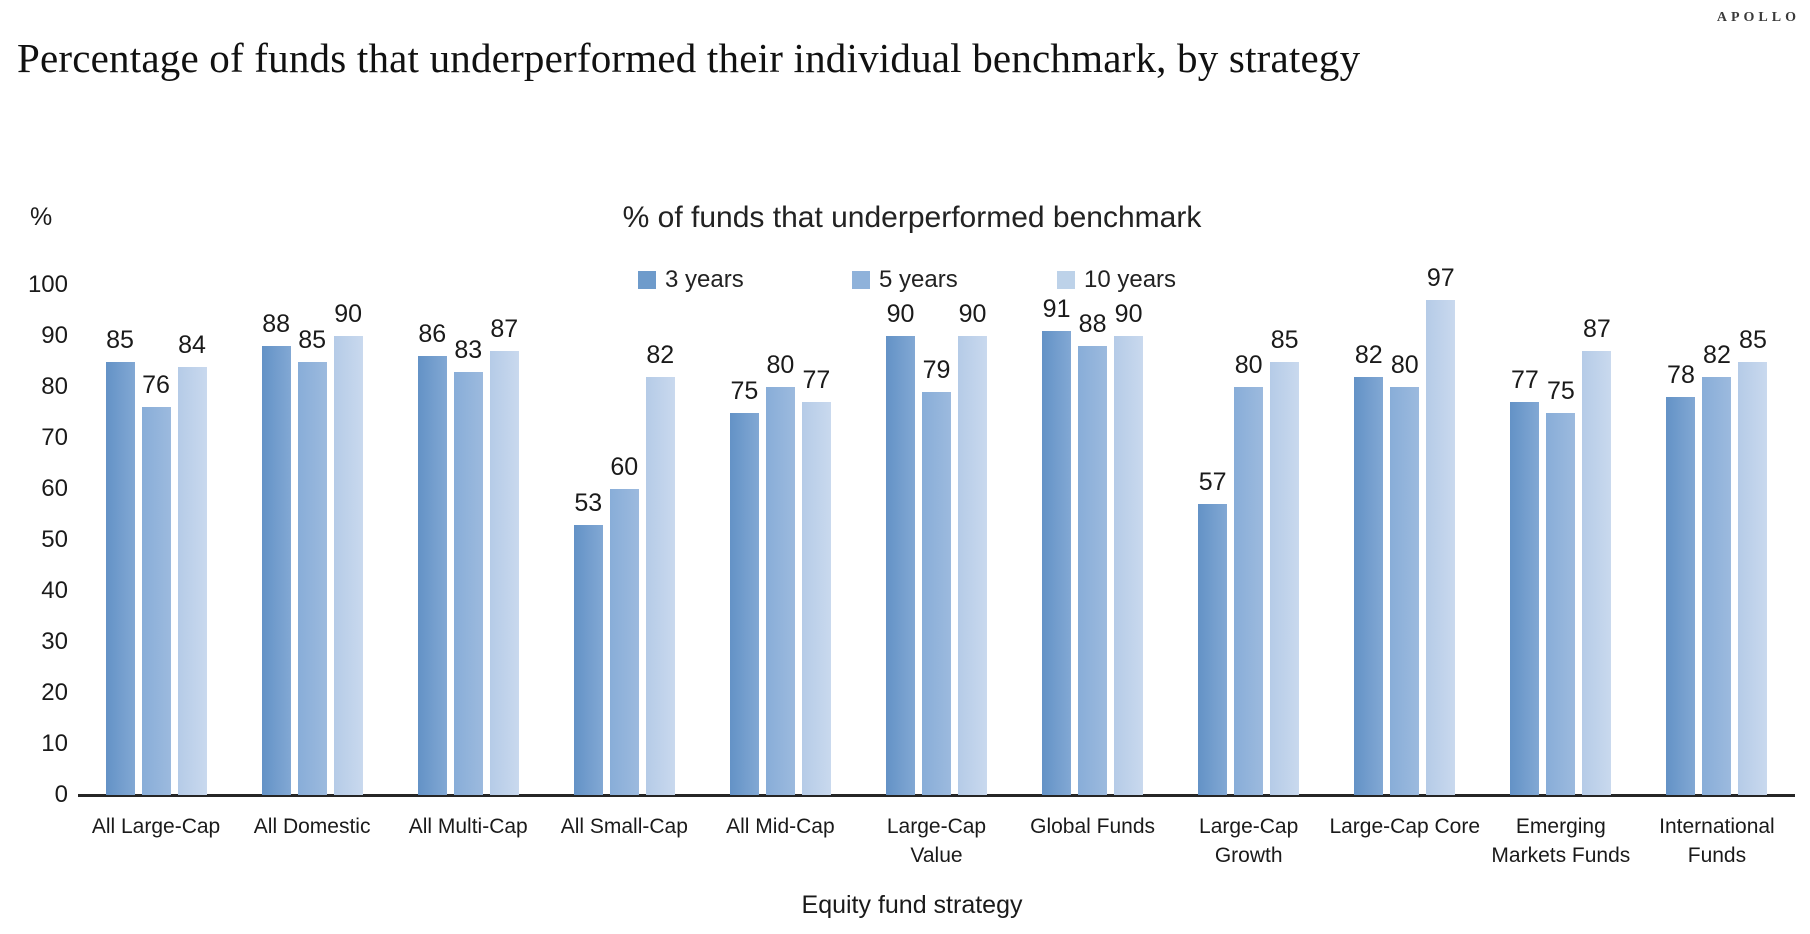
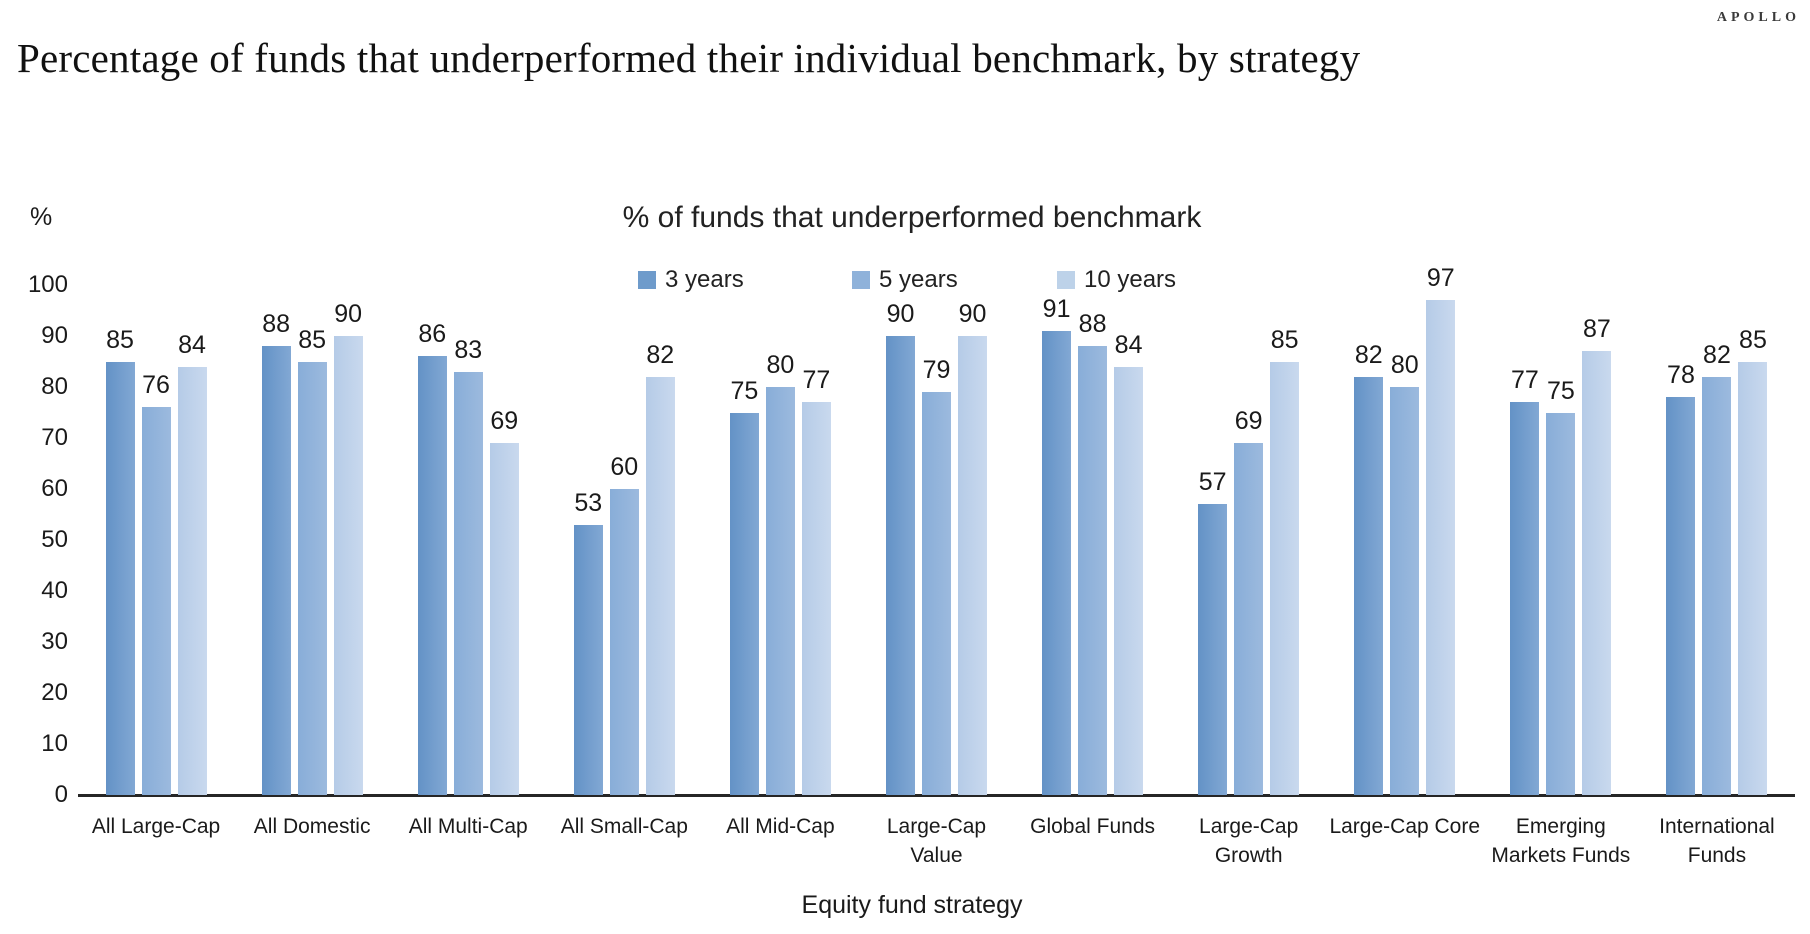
10 years/All Multi-Cap: 87 -> 69
10 years/Global Funds: 90 -> 84
5 years/Large-Cap Growth: 80 -> 69
